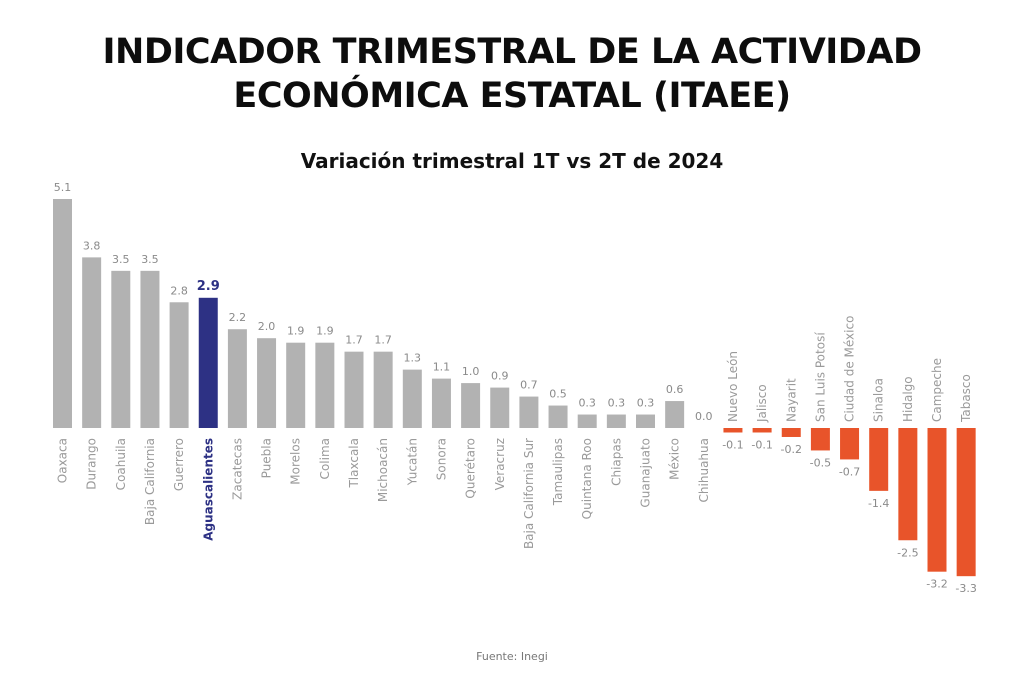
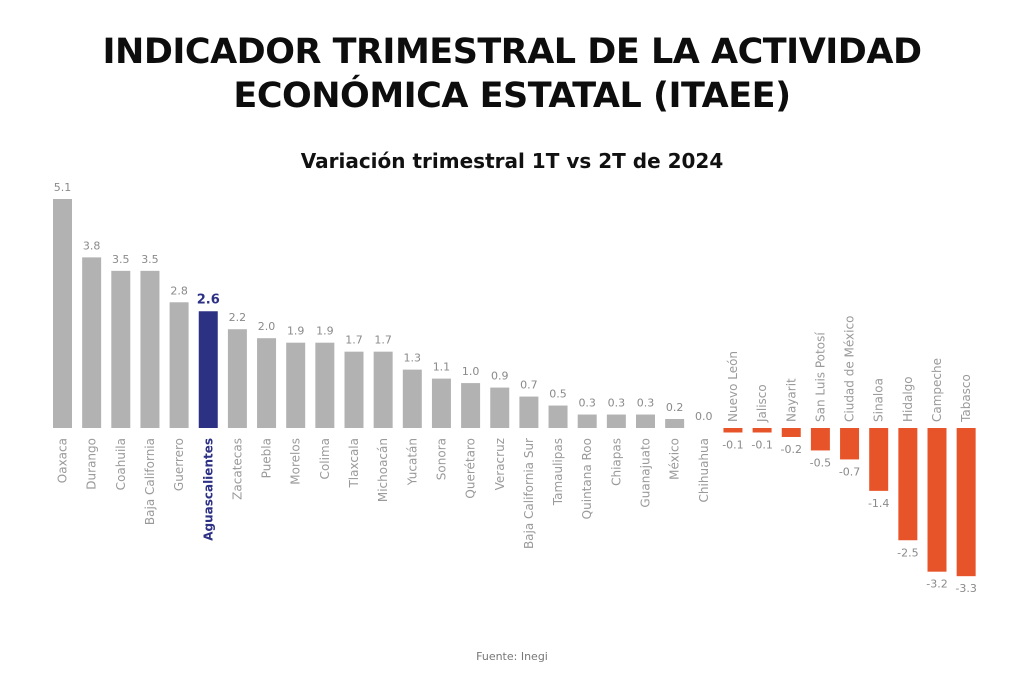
Aguascalientes: 2.9 -> 2.6
México: 0.6 -> 0.2
